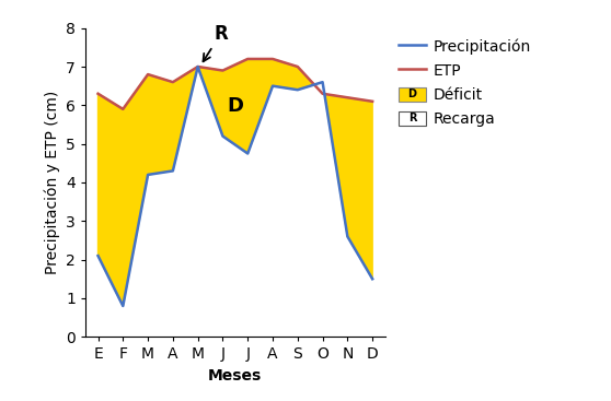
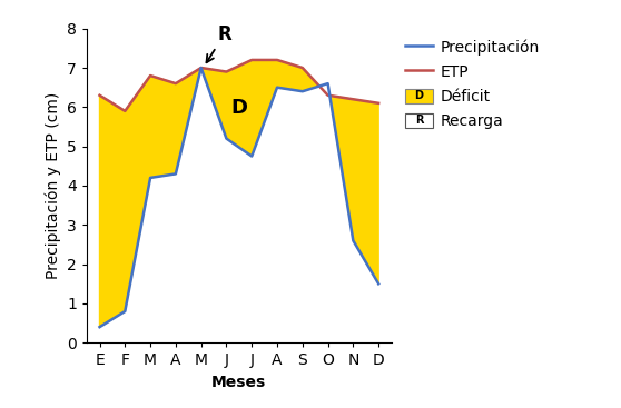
Precipitación/E: 2.10 -> 0.40
